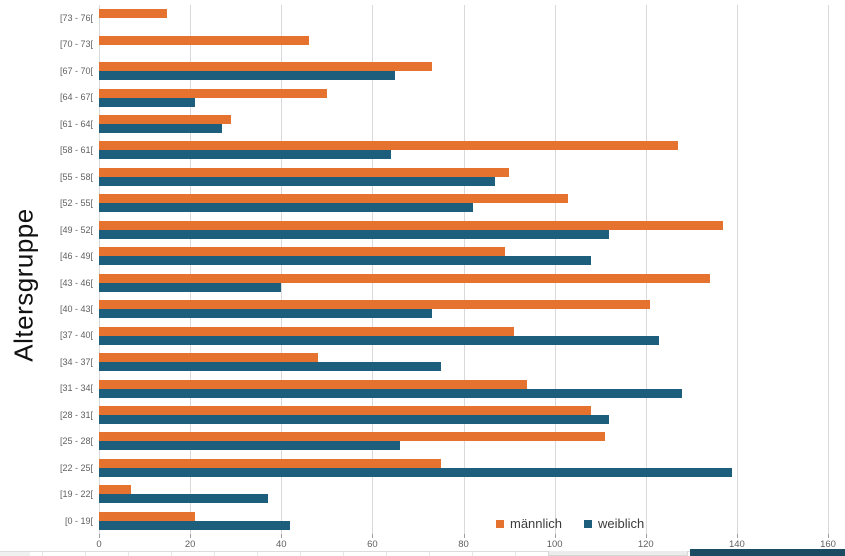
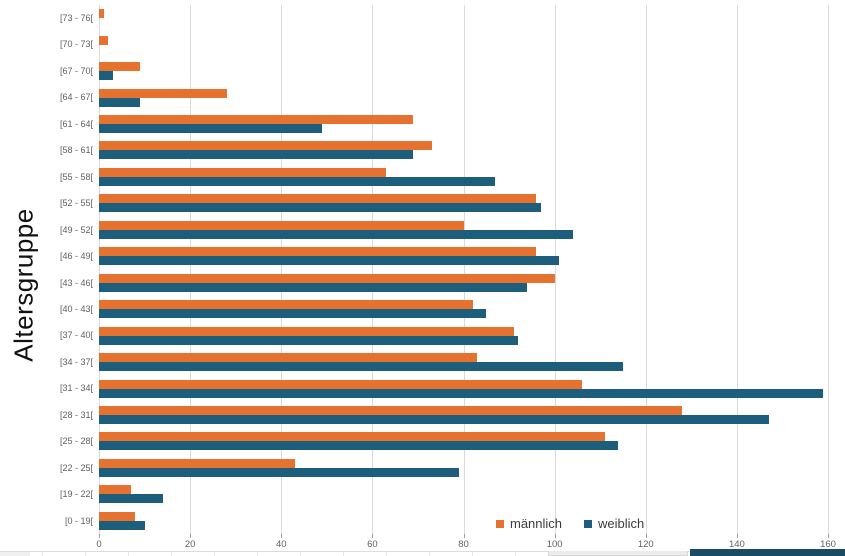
männlich/[73 - 76[: 15 -> 1
männlich/[70 - 73[: 46 -> 2
männlich/[67 - 70[: 73 -> 9
weiblich/[67 - 70[: 65 -> 3
männlich/[64 - 67[: 50 -> 28
weiblich/[64 - 67[: 21 -> 9
männlich/[61 - 64[: 29 -> 69
weiblich/[61 - 64[: 27 -> 49
männlich/[58 - 61[: 127 -> 73
weiblich/[58 - 61[: 64 -> 69
männlich/[55 - 58[: 90 -> 63
männlich/[52 - 55[: 103 -> 96
weiblich/[52 - 55[: 82 -> 97
männlich/[49 - 52[: 137 -> 80
weiblich/[49 - 52[: 112 -> 104
männlich/[46 - 49[: 89 -> 96
weiblich/[46 - 49[: 108 -> 101
männlich/[43 - 46[: 134 -> 100
weiblich/[43 - 46[: 40 -> 94
männlich/[40 - 43[: 121 -> 82
weiblich/[40 - 43[: 73 -> 85
weiblich/[37 - 40[: 123 -> 92
männlich/[34 - 37[: 48 -> 83
weiblich/[34 - 37[: 75 -> 115
männlich/[31 - 34[: 94 -> 106
weiblich/[31 - 34[: 128 -> 159
männlich/[28 - 31[: 108 -> 128
weiblich/[28 - 31[: 112 -> 147
weiblich/[25 - 28[: 66 -> 114
männlich/[22 - 25[: 75 -> 43
weiblich/[22 - 25[: 139 -> 79
weiblich/[19 - 22[: 37 -> 14
männlich/[0 - 19[: 21 -> 8
weiblich/[0 - 19[: 42 -> 10
